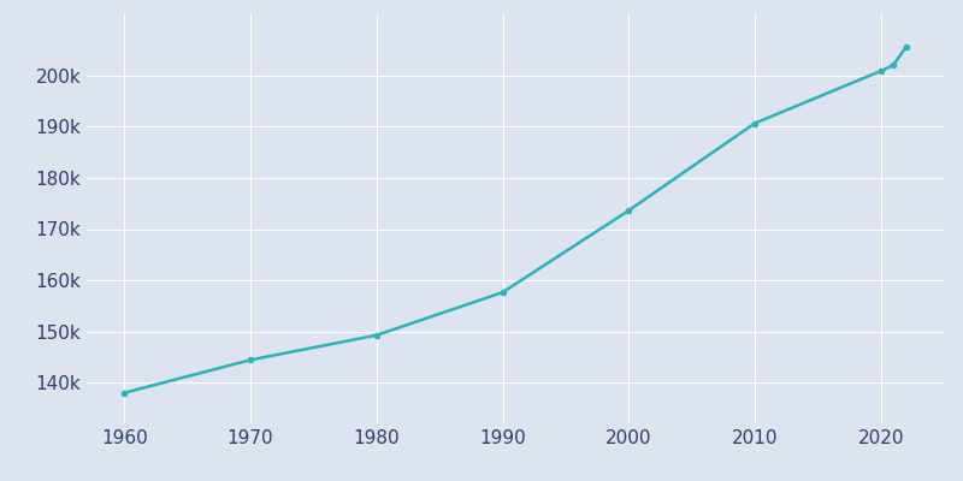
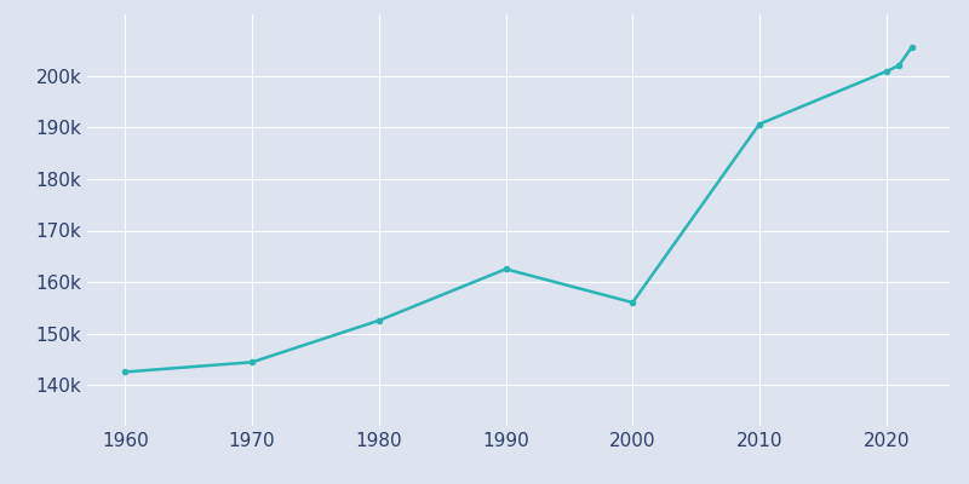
1960: 138.0k -> 142.5k
1980: 149.2k -> 152.5k
1990: 157.6k -> 162.5k
2000: 173.6k -> 156.0k
